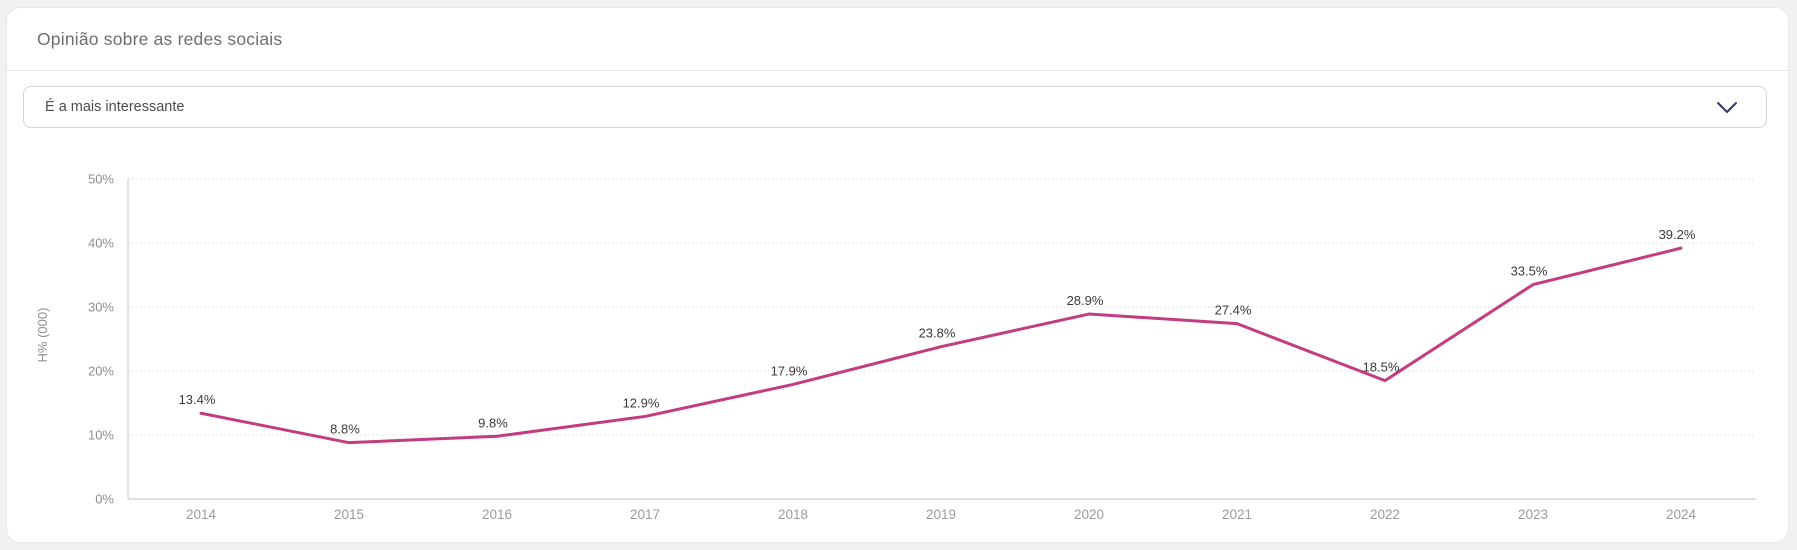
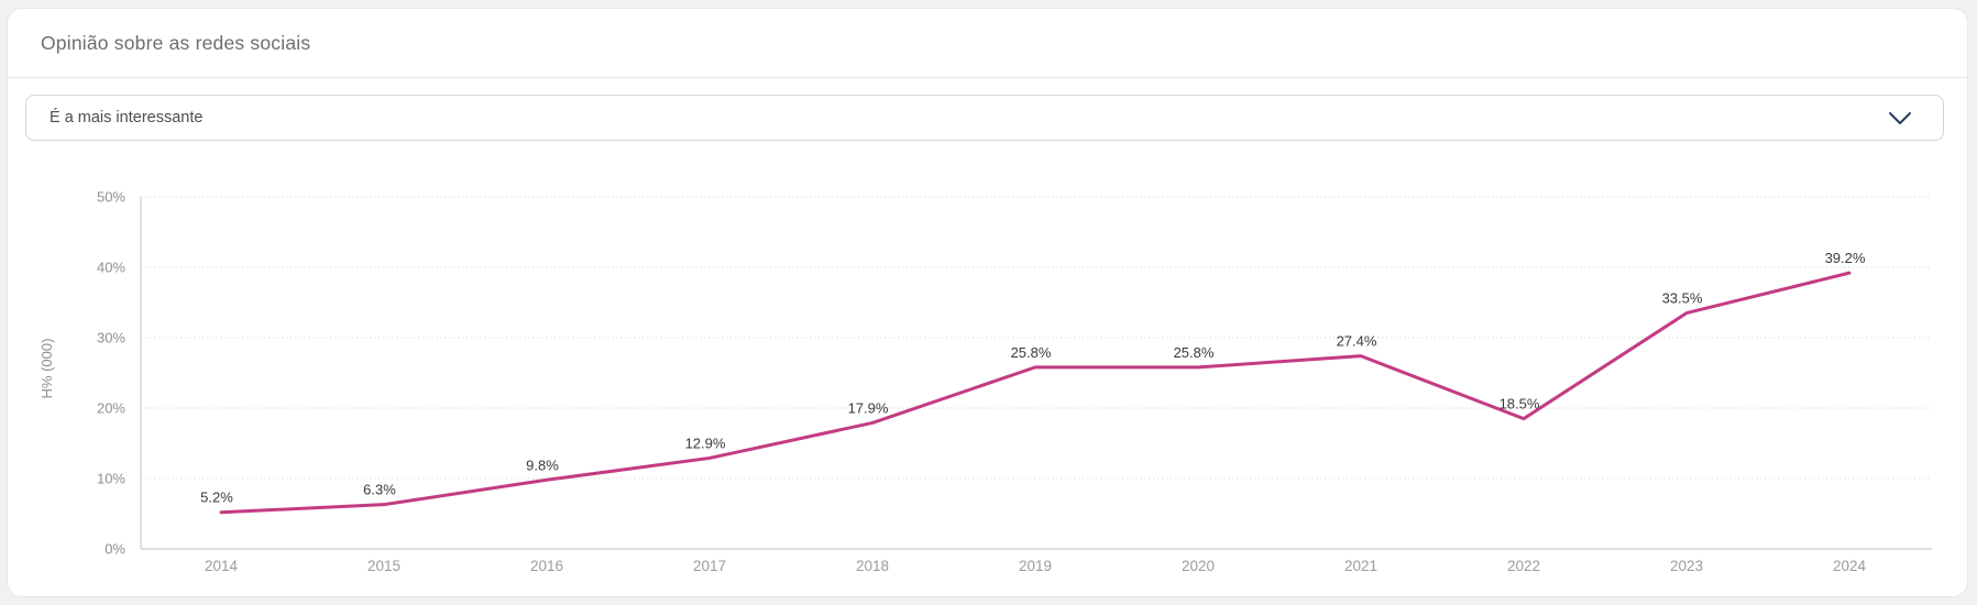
2014: 13.4% -> 5.2%
2015: 8.8% -> 6.3%
2019: 23.8% -> 25.8%
2020: 28.9% -> 25.8%
